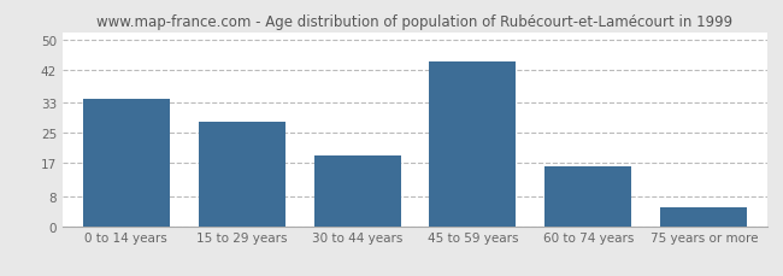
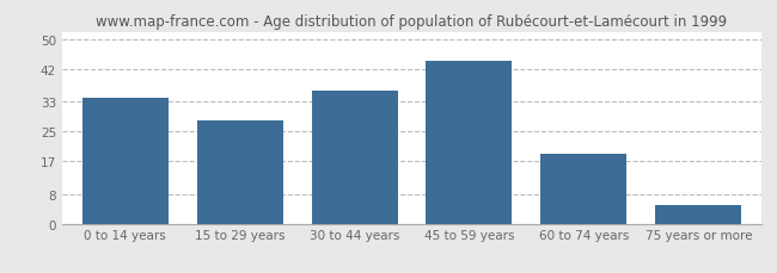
30 to 44 years: 19 -> 36
60 to 74 years: 16 -> 19
